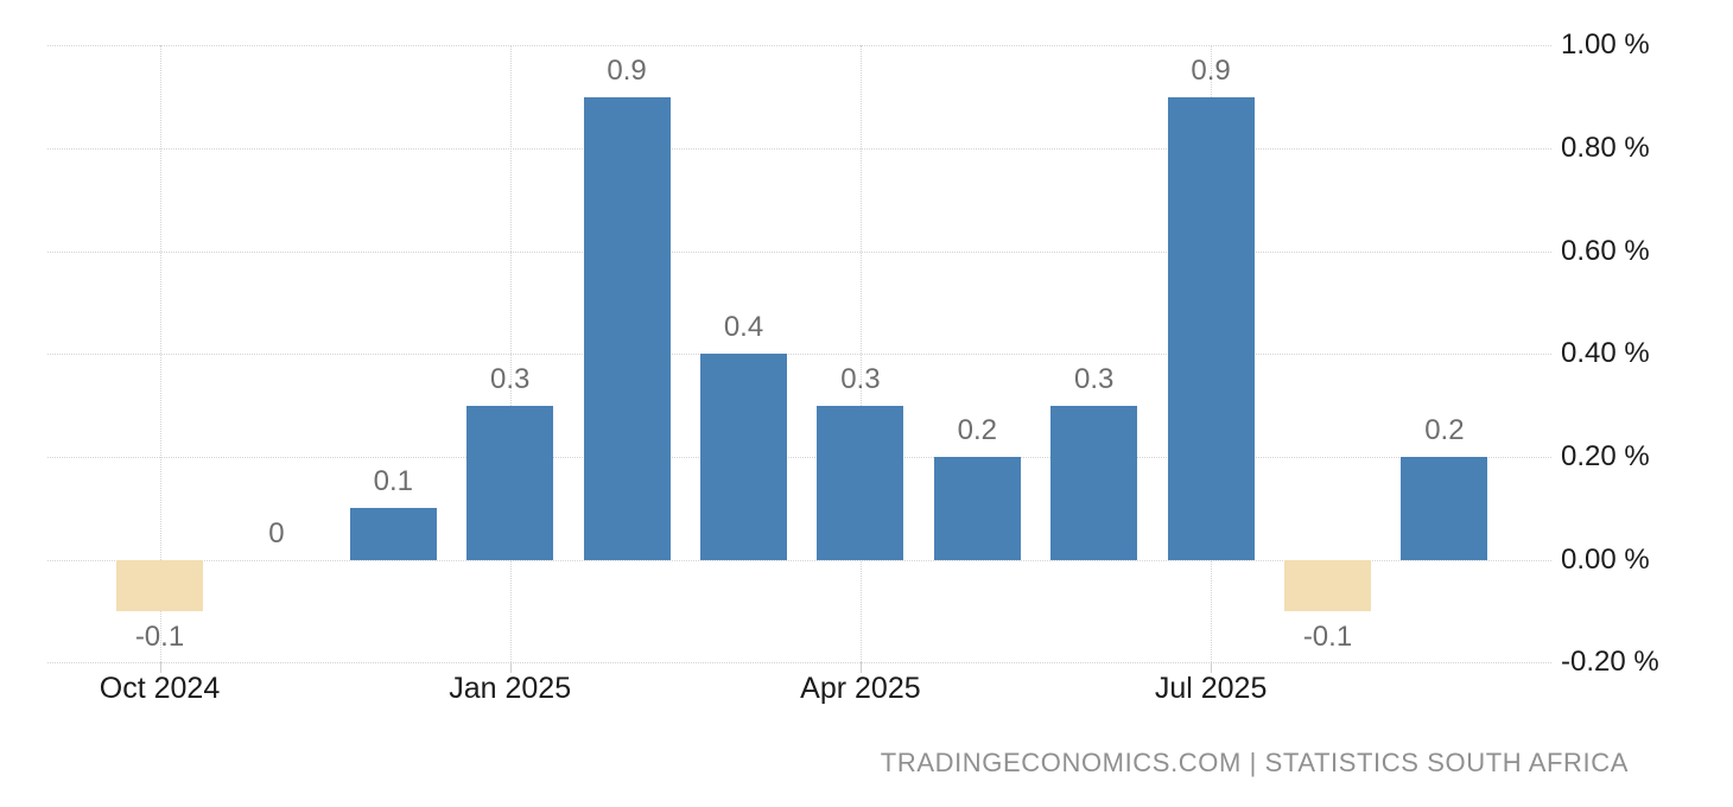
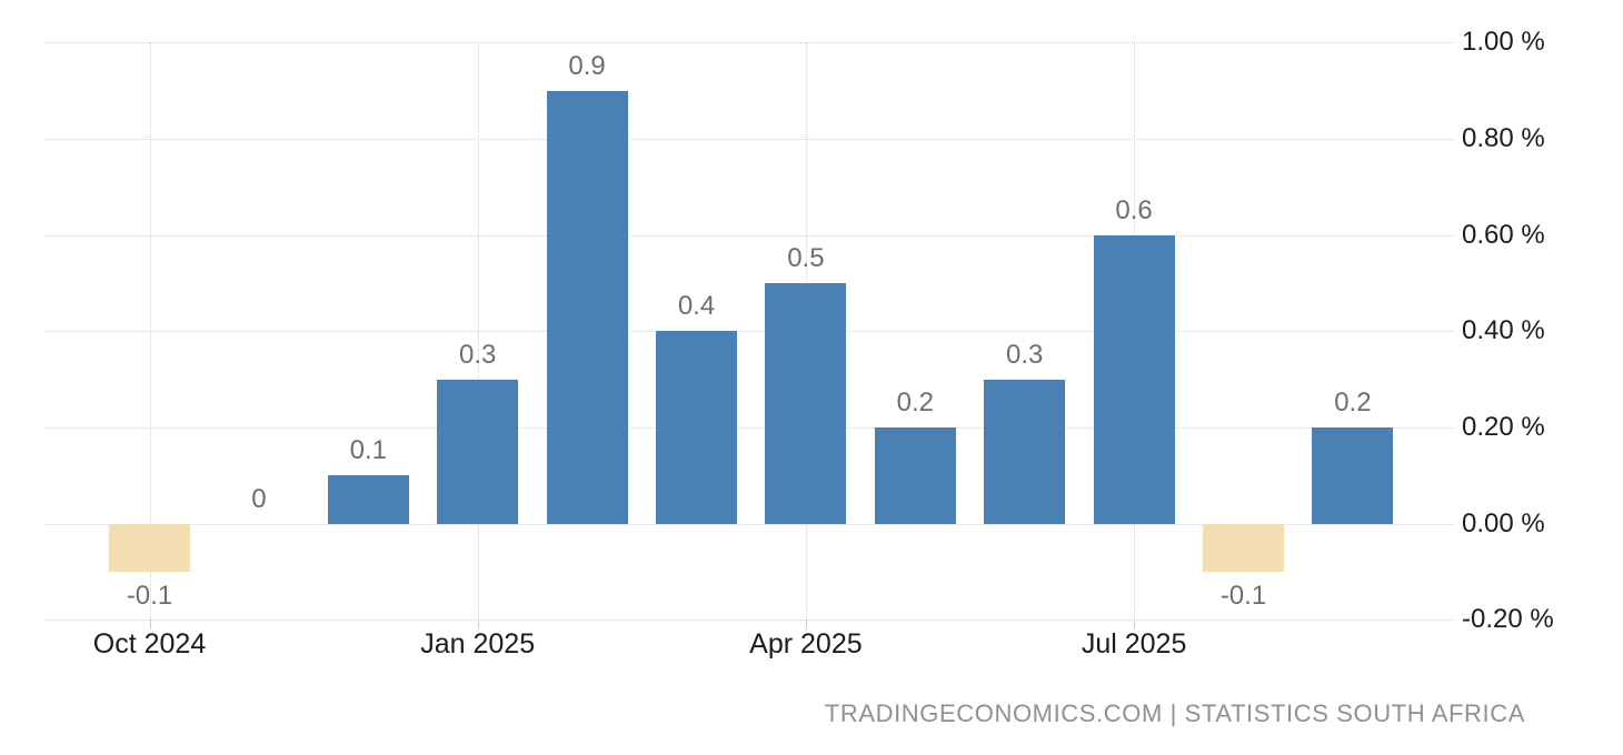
Apr 2025: 0.3 -> 0.5
Jul 2025: 0.9 -> 0.6
